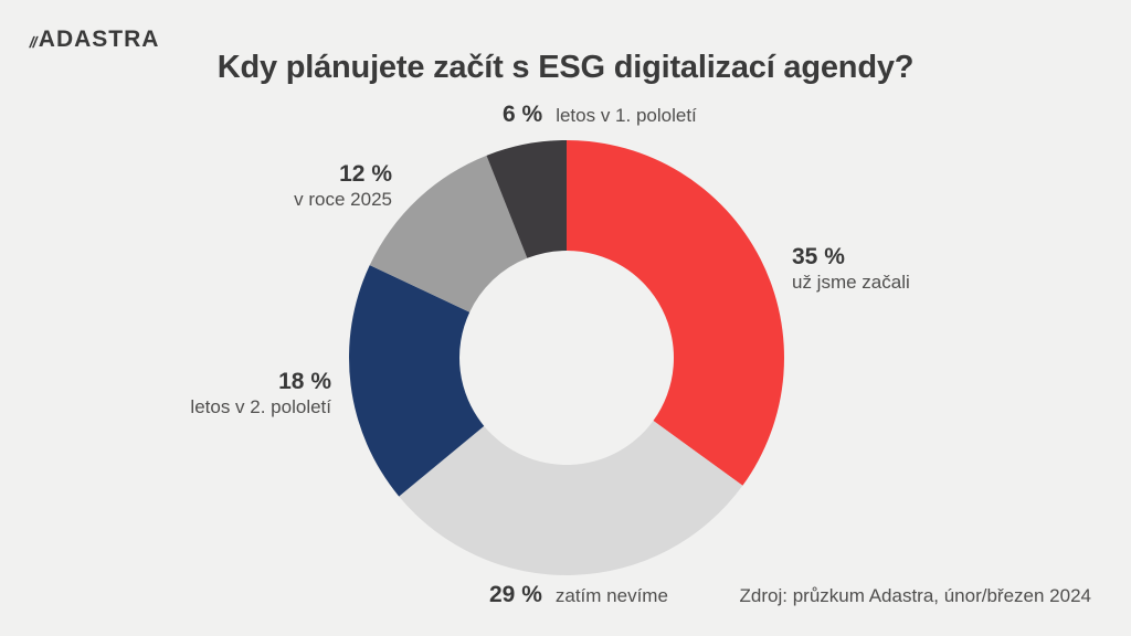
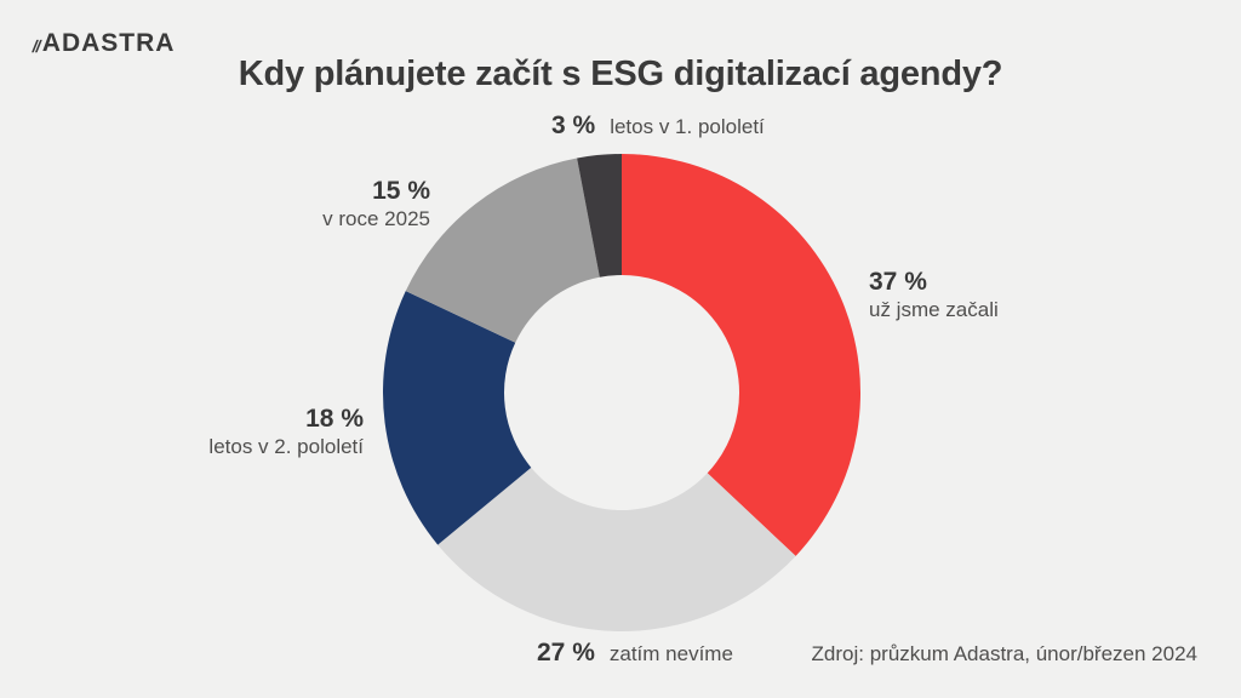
už jsme začali: 35 -> 37
zatím nevíme: 29 -> 27
v roce 2025: 12 -> 15
letos v 1. pololetí: 6 -> 3
